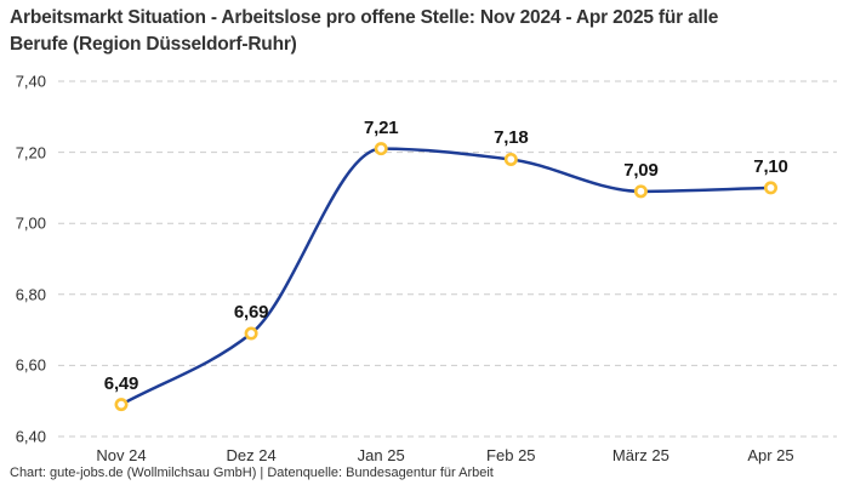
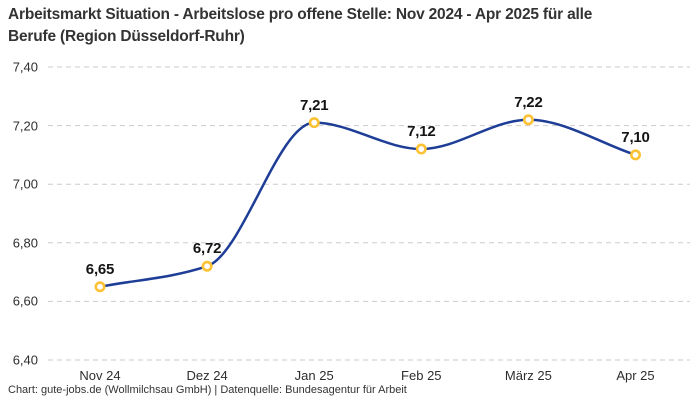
Nov 24: 6,49 -> 6,65
Dez 24: 6,69 -> 6,72
Feb 25: 7,18 -> 7,12
März 25: 7,09 -> 7,22
